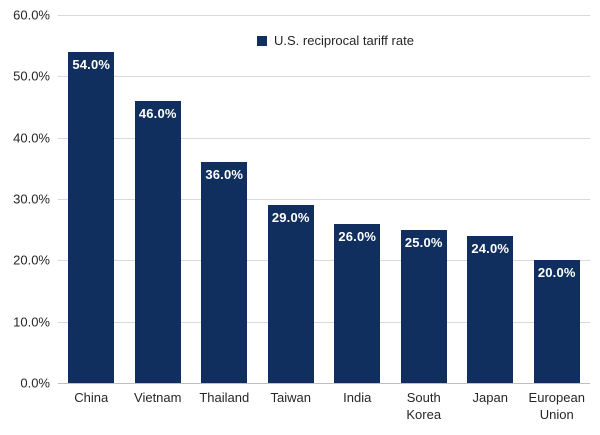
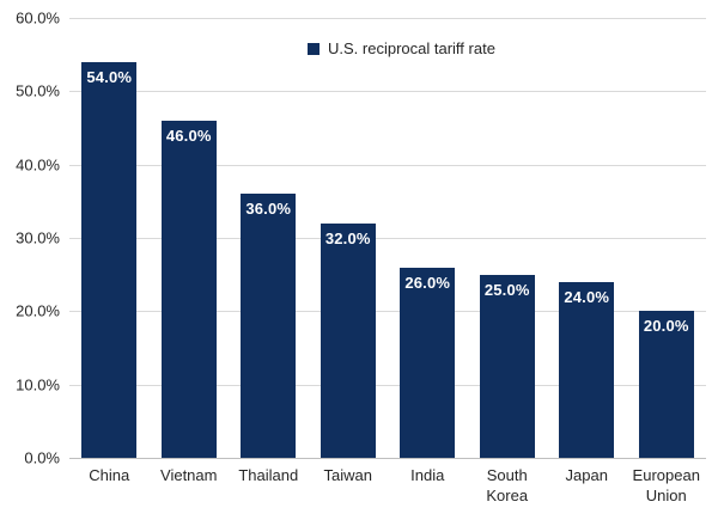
Taiwan: 29.0% -> 32.0%
